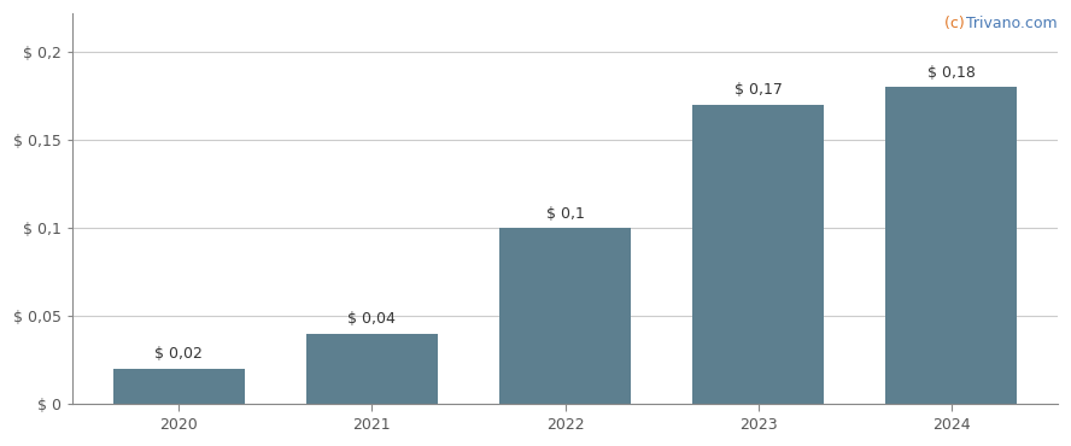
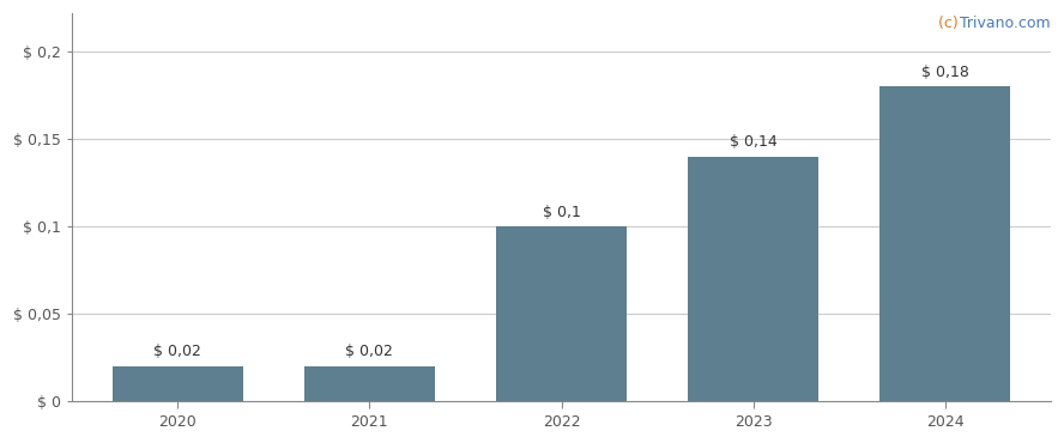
2021: 0,04 -> 0,02
2023: 0,17 -> 0,14
